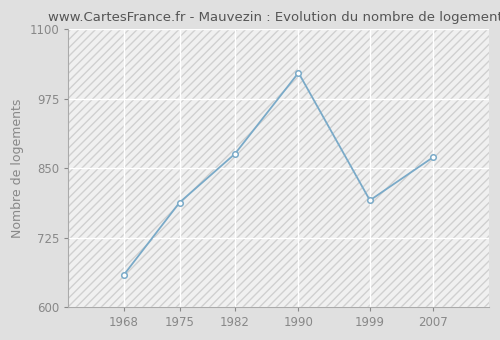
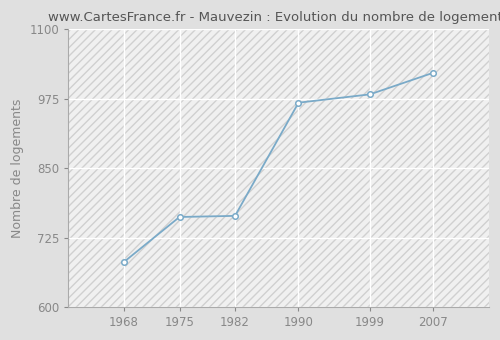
1968: 658 -> 681
1975: 788 -> 762
1982: 876 -> 764
1990: 1022 -> 968
1999: 792 -> 983
2007: 870 -> 1022
